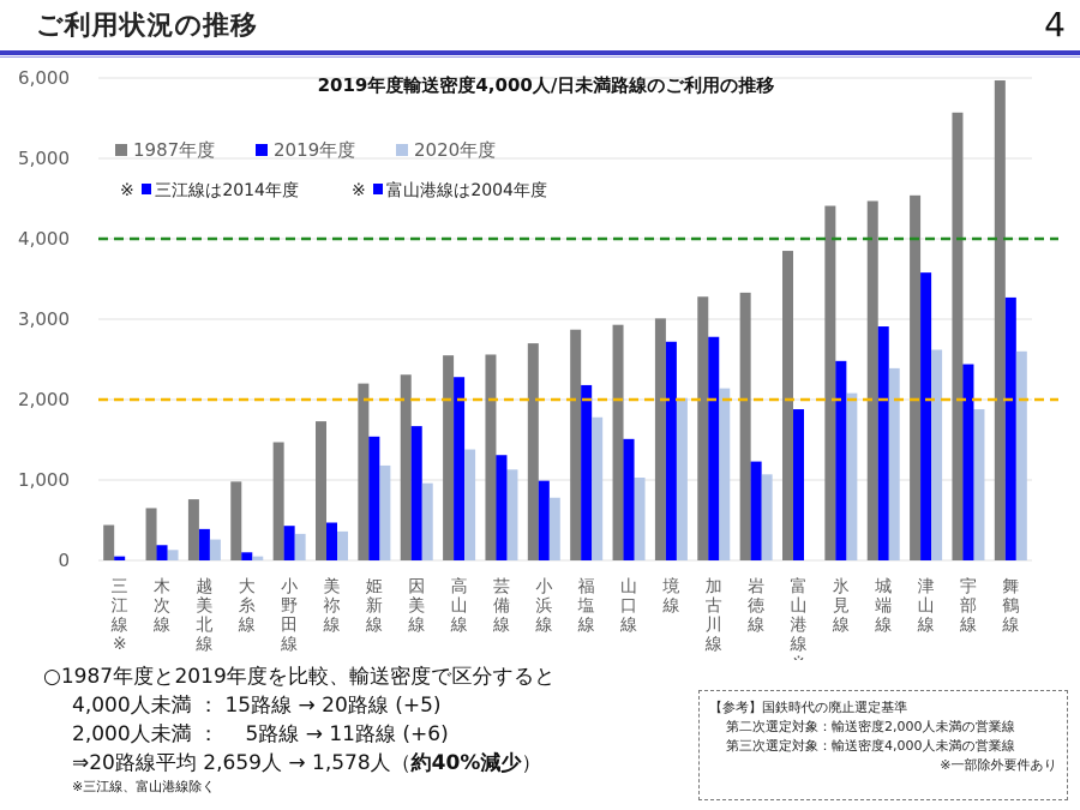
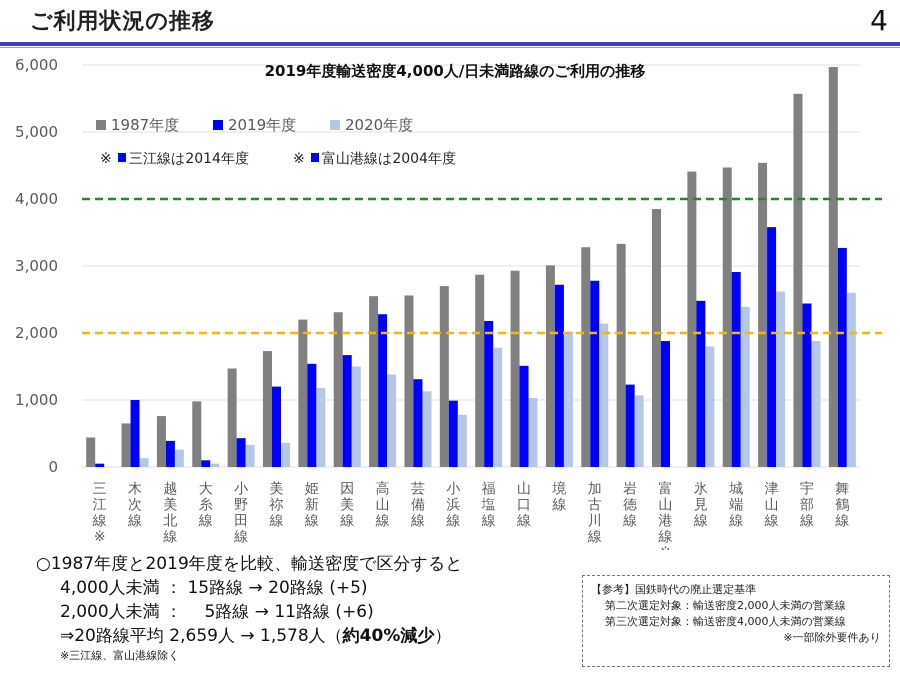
2019年度/木次線: 200 -> 1000
2019年度/美祢線: 500 -> 1200
2020年度/因美線: 1000 -> 1500
2020年度/氷見線: 2100 -> 1800
